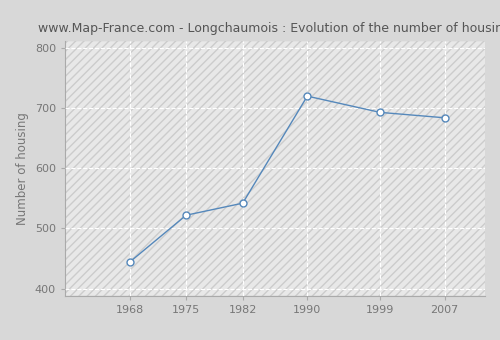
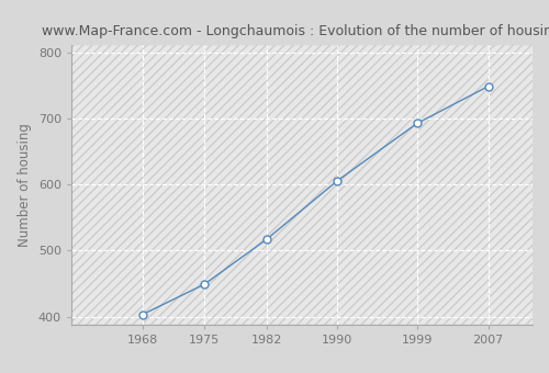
1968: 444 -> 403
1975: 522 -> 449
1982: 542 -> 517
1990: 720 -> 606
2007: 684 -> 749
